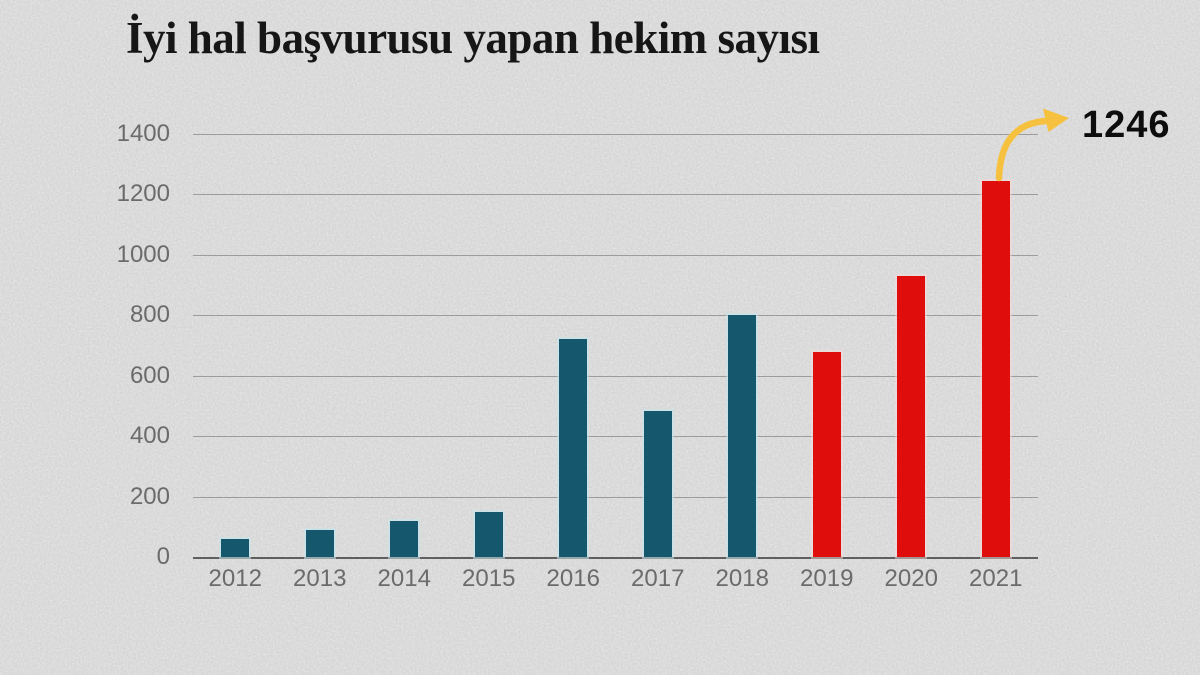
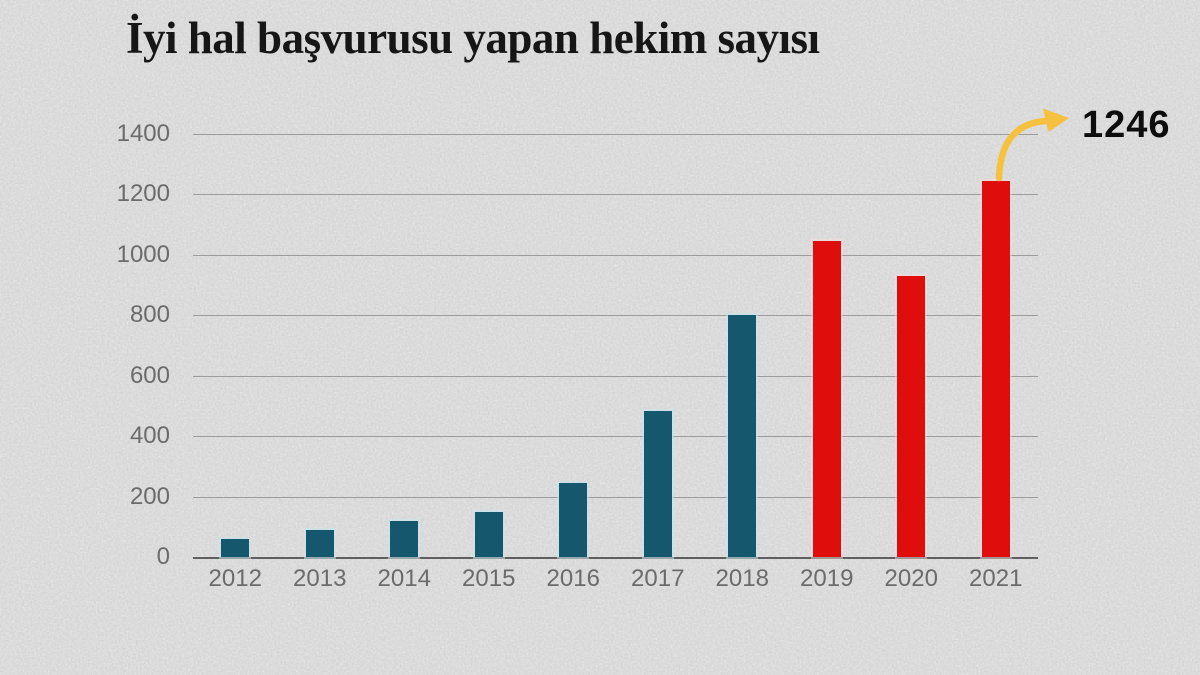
2016: 720 -> 240
2019: 680 -> 1050
